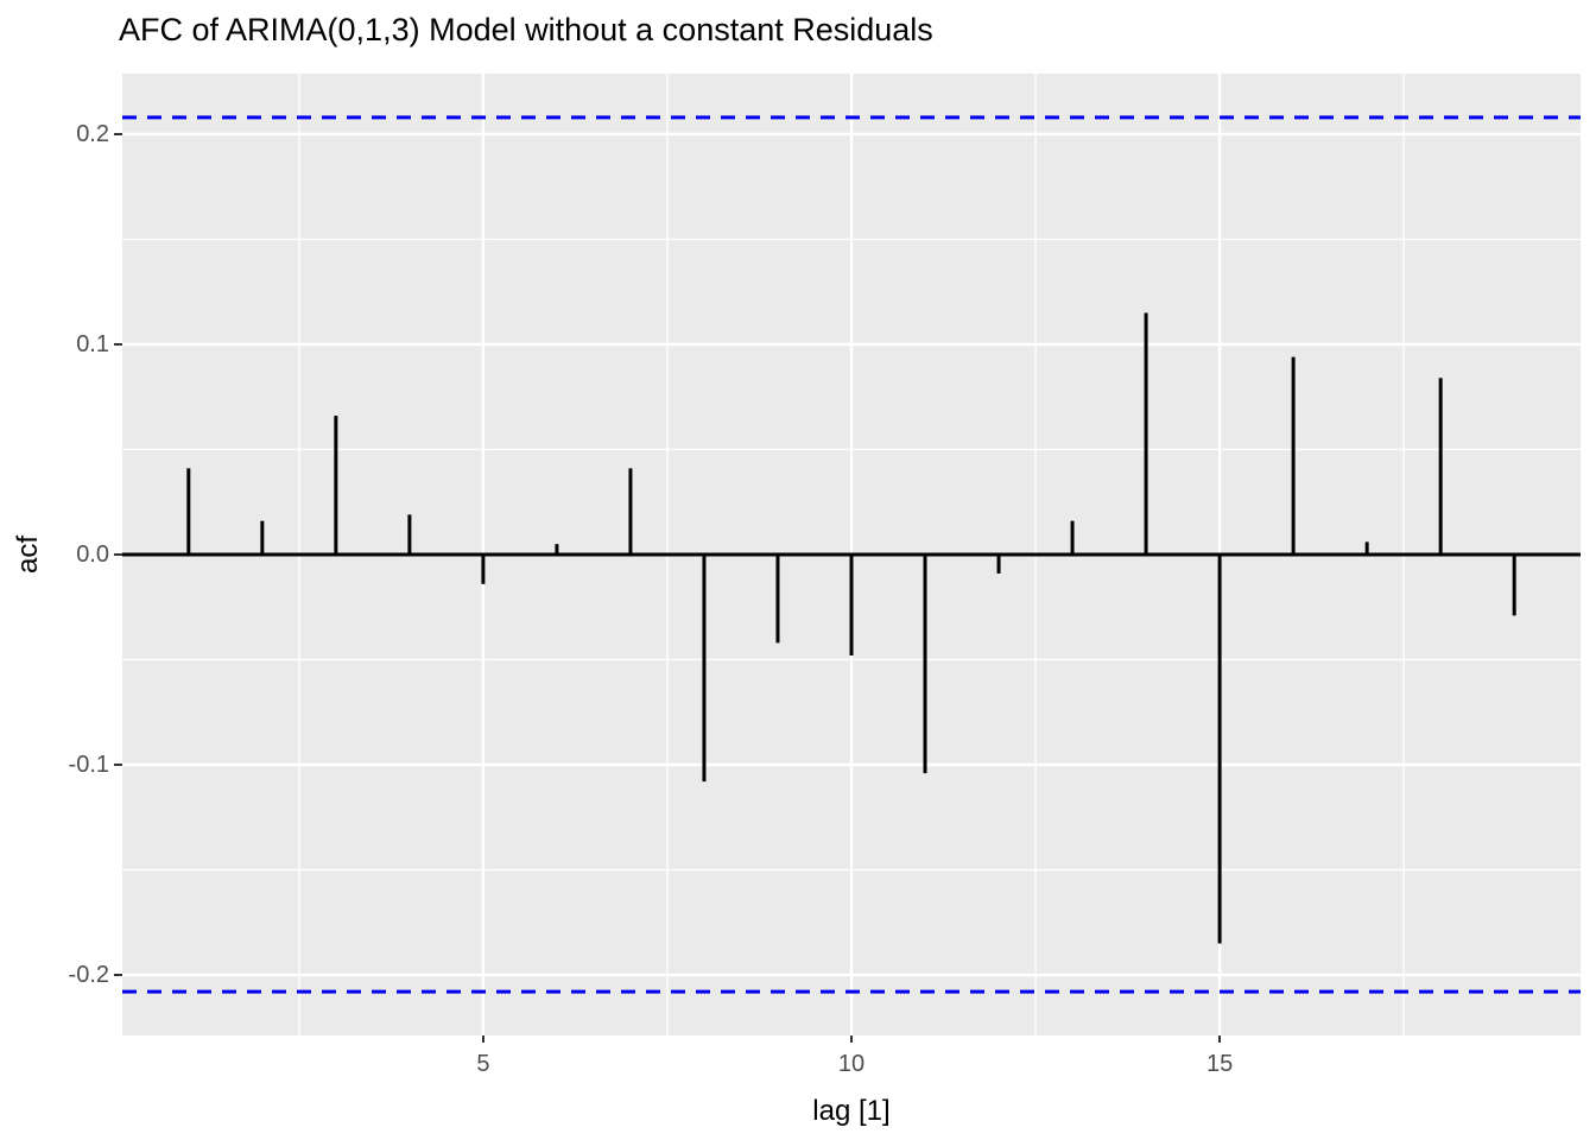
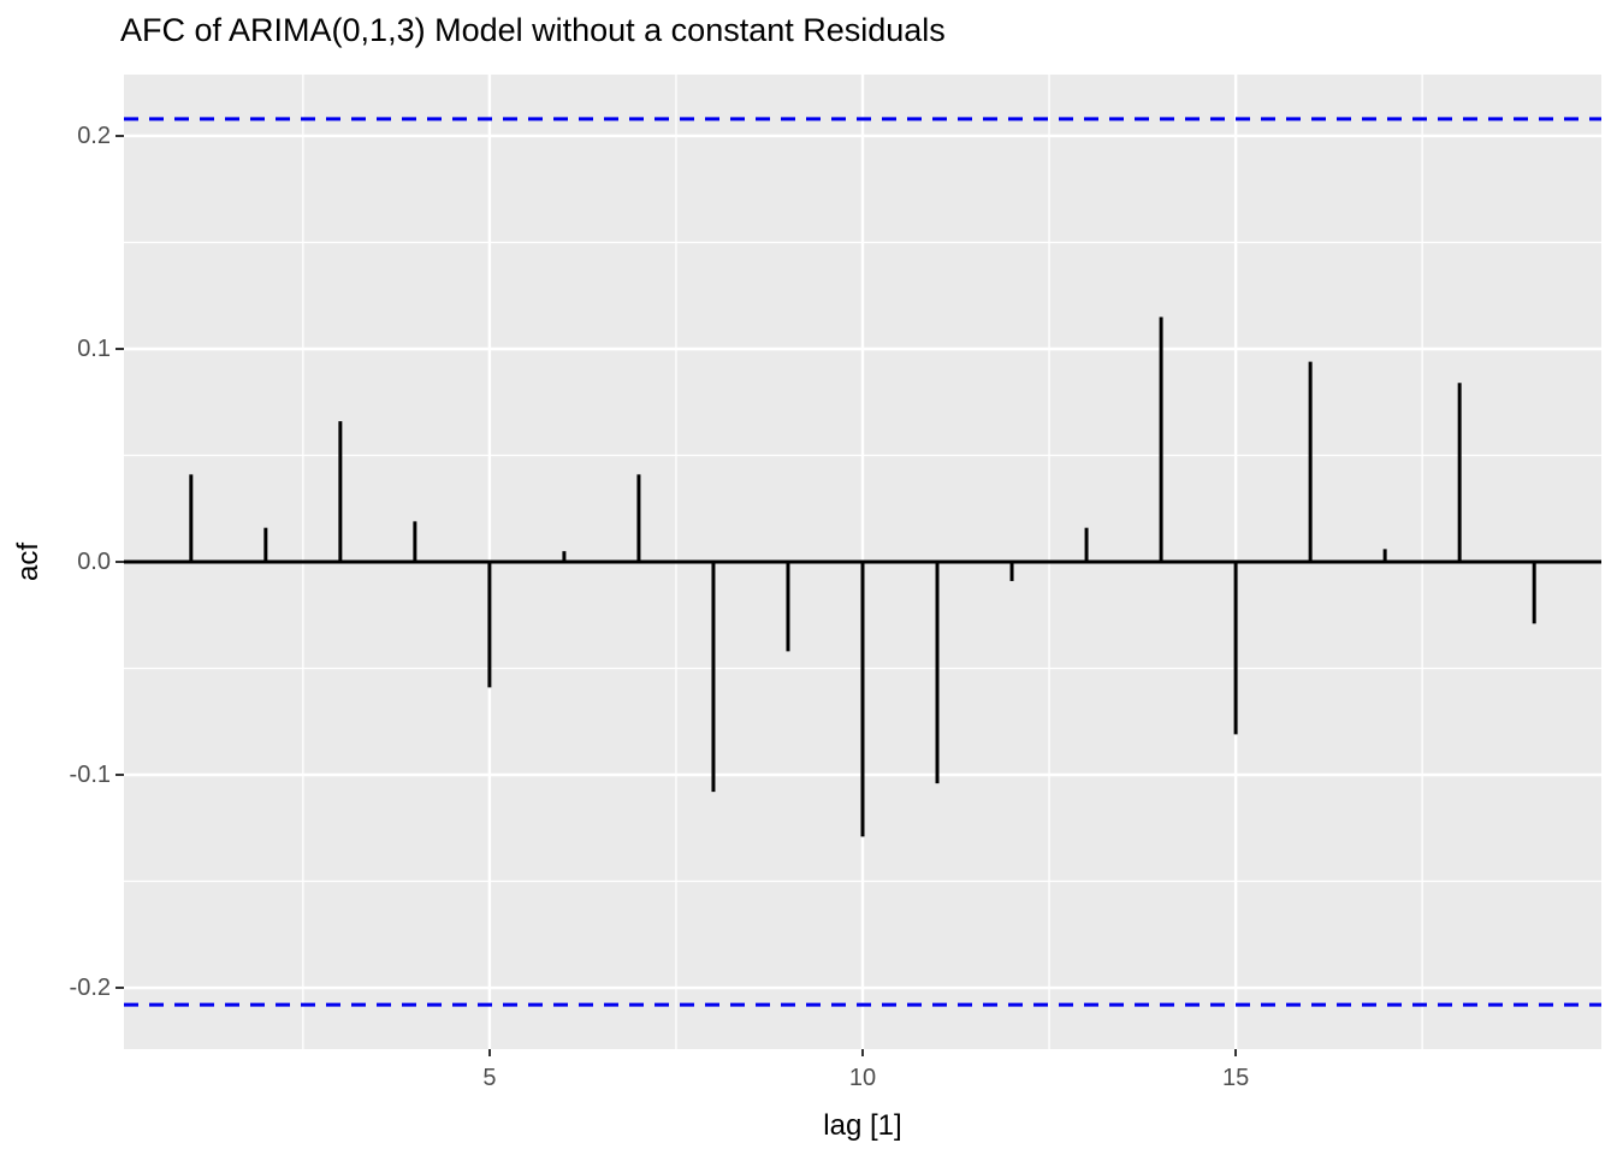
5: -0.014 -> -0.059
10: -0.048 -> -0.129
15: -0.185 -> -0.081
